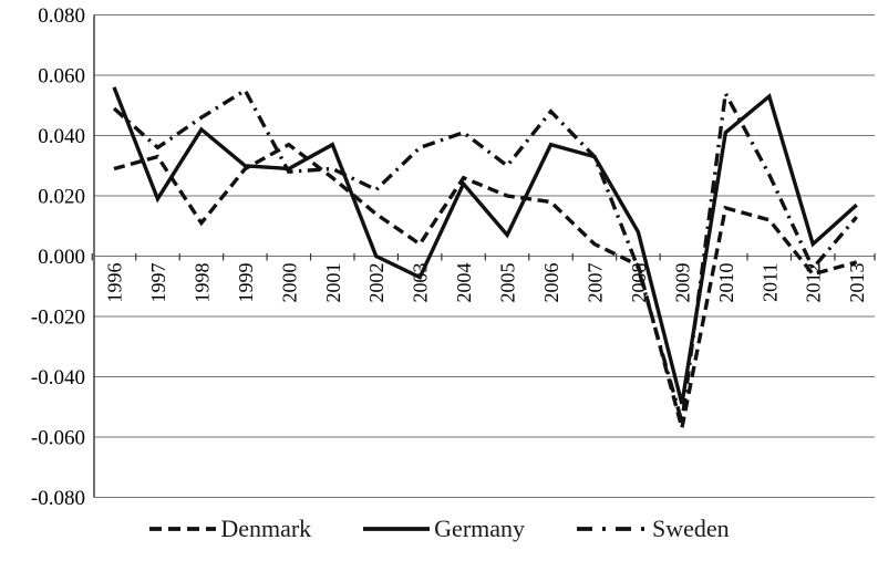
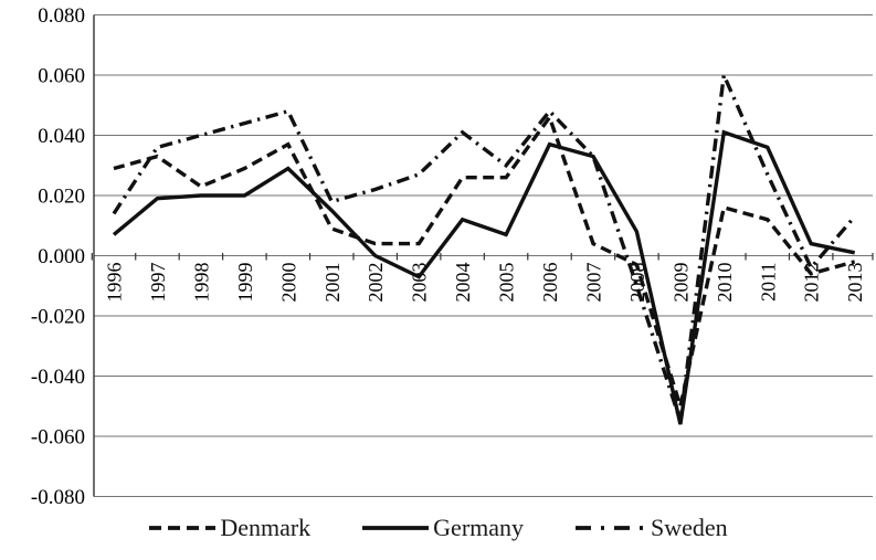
Germany/1996: 0.056 -> 0.007
Sweden/1996: 0.049 -> 0.014
Denmark/1998: 0.011 -> 0.023
Germany/1998: 0.042 -> 0.020
Sweden/1998: 0.046 -> 0.040
Germany/1999: 0.030 -> 0.020
Sweden/1999: 0.055 -> 0.044
Sweden/2000: 0.028 -> 0.048
Denmark/2001: 0.026 -> 0.009
Germany/2001: 0.037 -> 0.015
Sweden/2001: 0.029 -> 0.018
Denmark/2002: 0.014 -> 0.004
Sweden/2003: 0.036 -> 0.027
Germany/2004: 0.024 -> 0.012
Denmark/2005: 0.020 -> 0.026
Denmark/2006: 0.018 -> 0.046
Sweden/2008: -0.004 -> -0.010
Denmark/2009: -0.057 -> -0.050
Germany/2009: -0.049 -> -0.056
Sweden/2010: 0.054 -> 0.060
Germany/2011: 0.053 -> 0.036
Germany/2013: 0.017 -> 0.001
